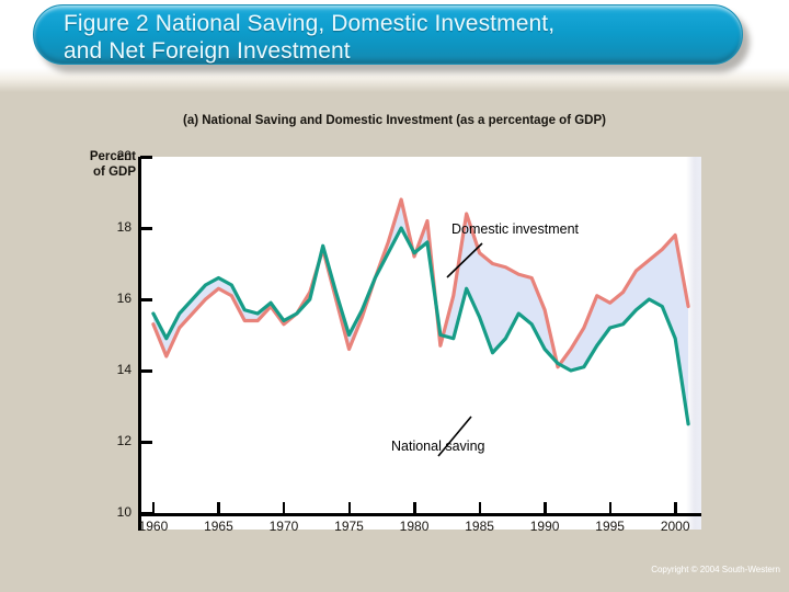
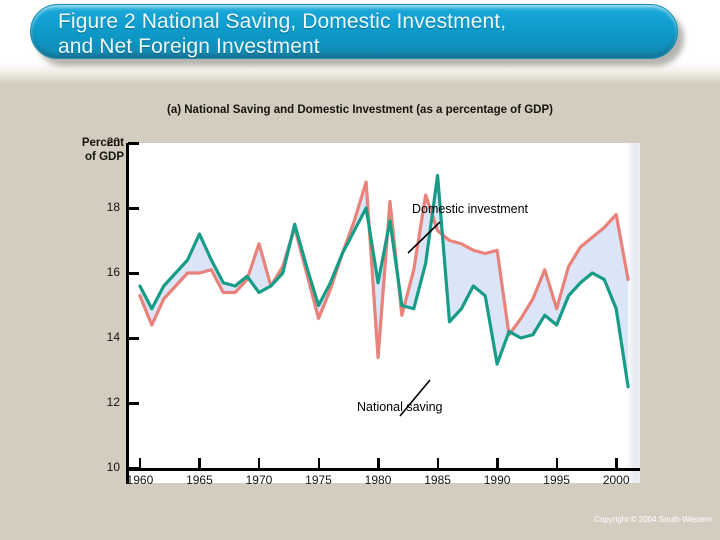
National saving/1965: 16.6 -> 17.2
Domestic investment/1965: 16.3 -> 16.0
Domestic investment/1970: 15.3 -> 16.9
National saving/1980: 17.3 -> 15.7
Domestic investment/1980: 17.2 -> 13.4
National saving/1985: 15.5 -> 19.0
National saving/1990: 14.6 -> 13.2
Domestic investment/1990: 15.7 -> 16.7
National saving/1995: 15.2 -> 14.4
Domestic investment/1995: 15.9 -> 14.9
